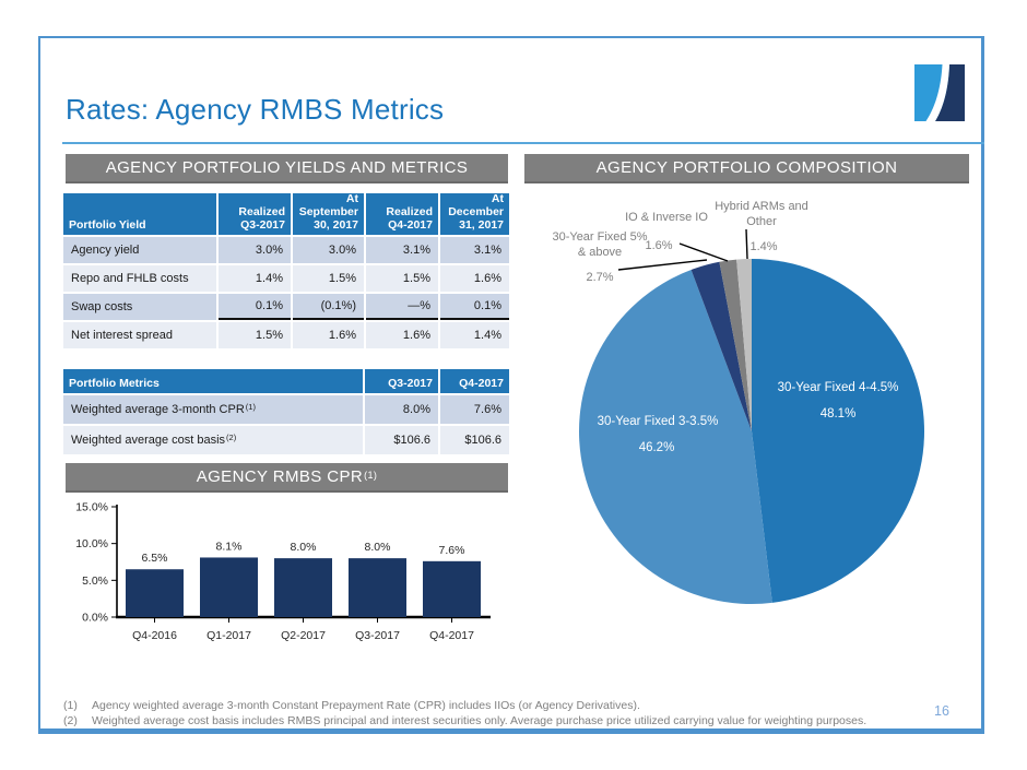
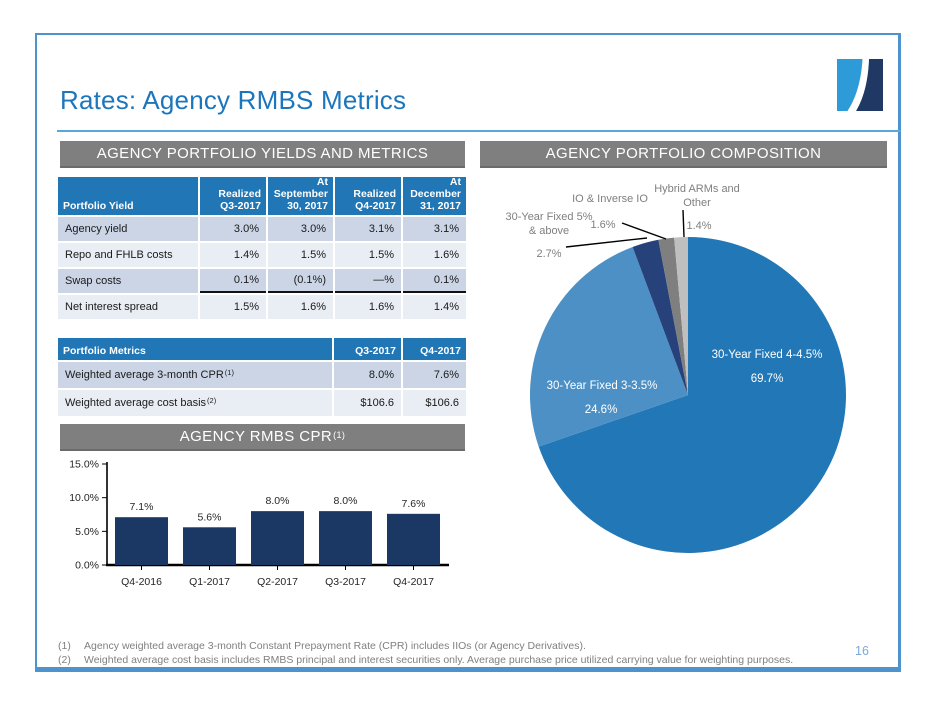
AGENCY RMBS CPR (1)/Q4-2016: 6.5% -> 7.1%
AGENCY RMBS CPR (1)/Q1-2017: 8.1% -> 5.6%
AGENCY PORTFOLIO COMPOSITION/30-Year Fixed 4-4.5%: 48.1% -> 69.7%
AGENCY PORTFOLIO COMPOSITION/30-Year Fixed 3-3.5%: 46.2% -> 24.6%
